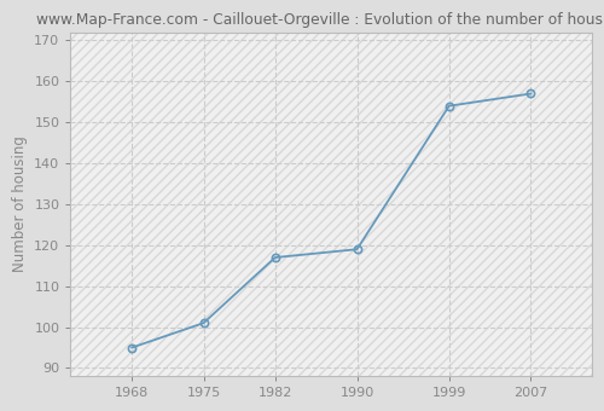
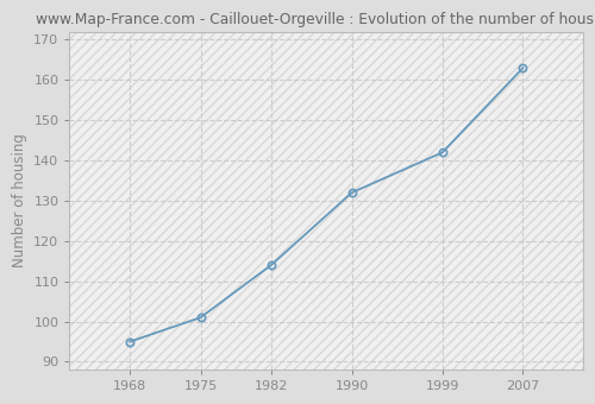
1982: 117 -> 114
1990: 119 -> 132
1999: 154 -> 142
2007: 157 -> 163
